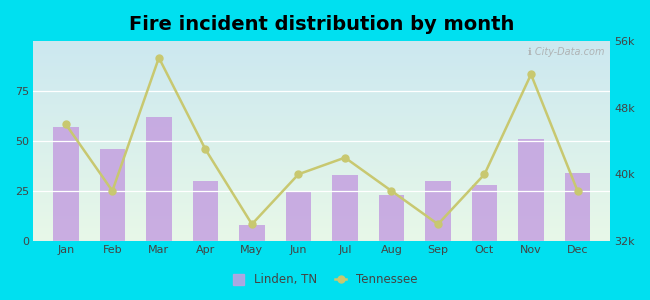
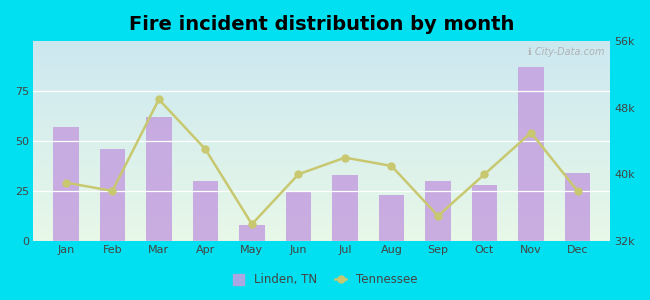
Tennessee/Jan: 46k -> 39k
Tennessee/Mar: 54k -> 49k
Tennessee/Aug: 38k -> 41k
Tennessee/Sep: 34k -> 35k
Linden, TN/Nov: 51 -> 87
Tennessee/Nov: 52k -> 45k
